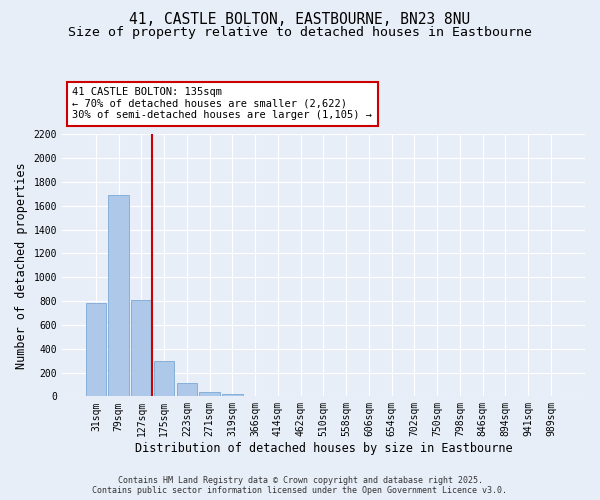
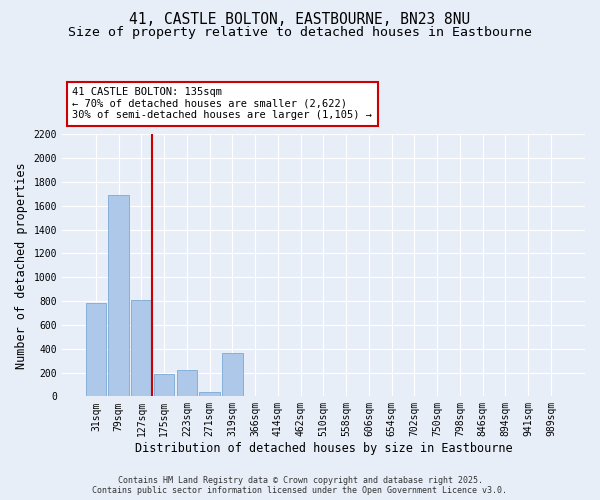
175sqm: 300 -> 190
223sqm: 110 -> 220
319sqm: 20 -> 360
